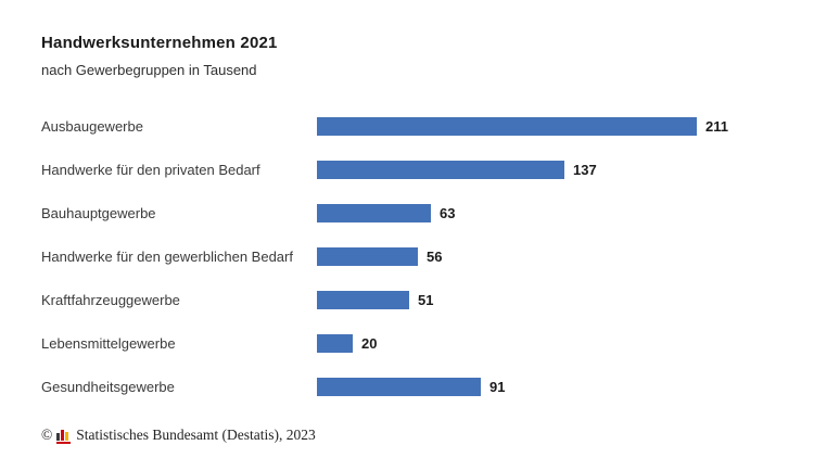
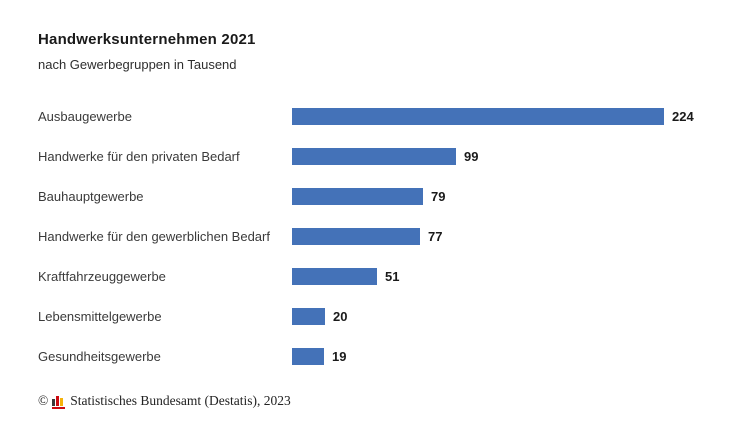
Ausbaugewerbe: 211 -> 224
Handwerke für den privaten Bedarf: 137 -> 99
Bauhauptgewerbe: 63 -> 79
Handwerke für den gewerblichen Bedarf: 56 -> 77
Gesundheitsgewerbe: 91 -> 19
